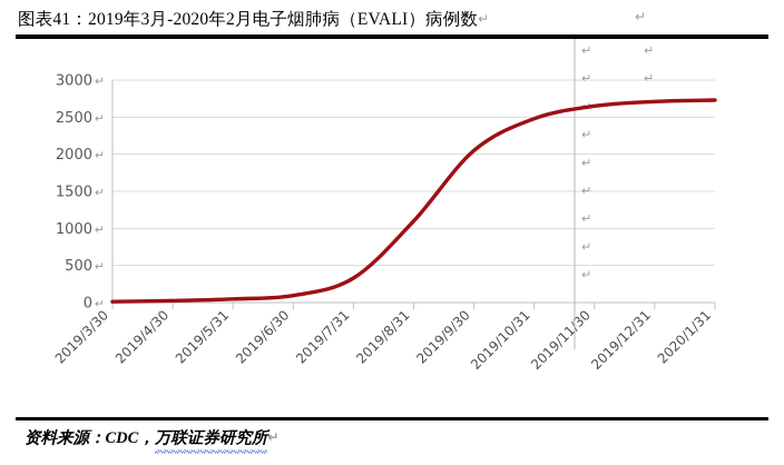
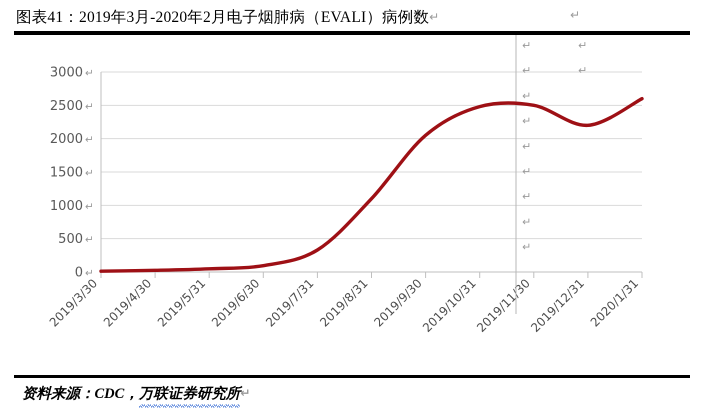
2019/11/30: 2600 -> 2500
2019/12/31: 2700 -> 2200
2020/1/31: 2700 -> 2600
